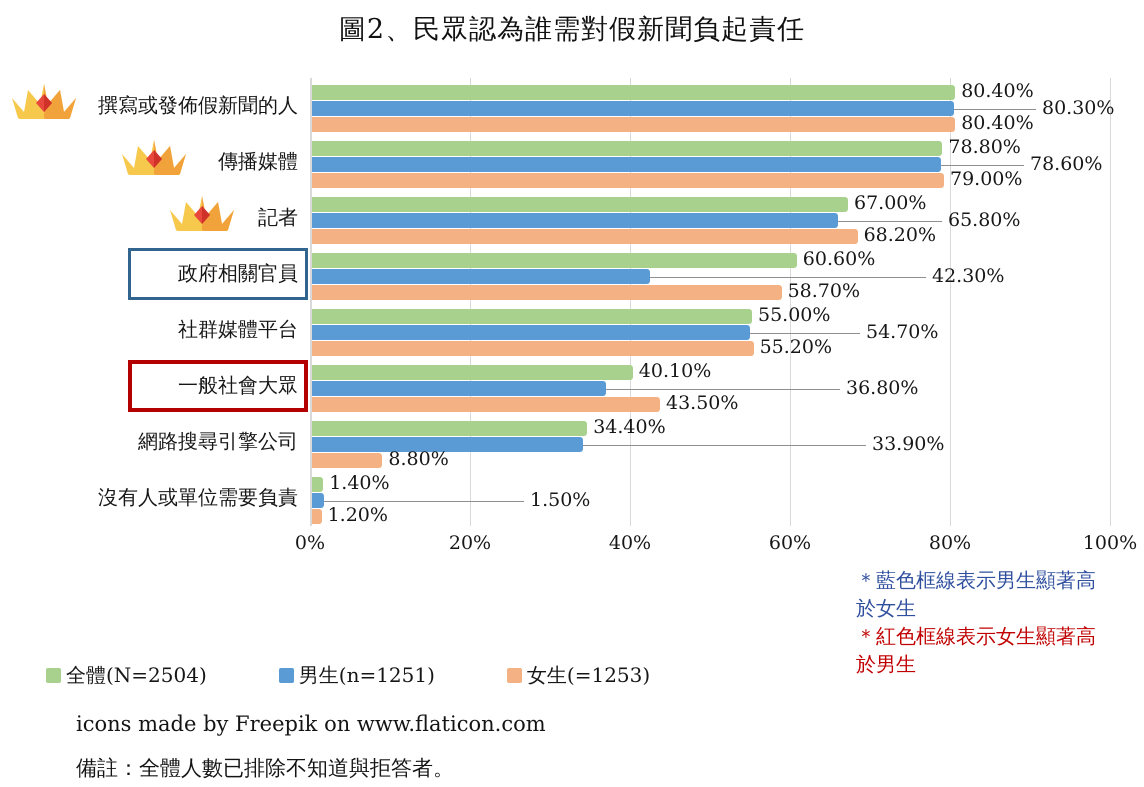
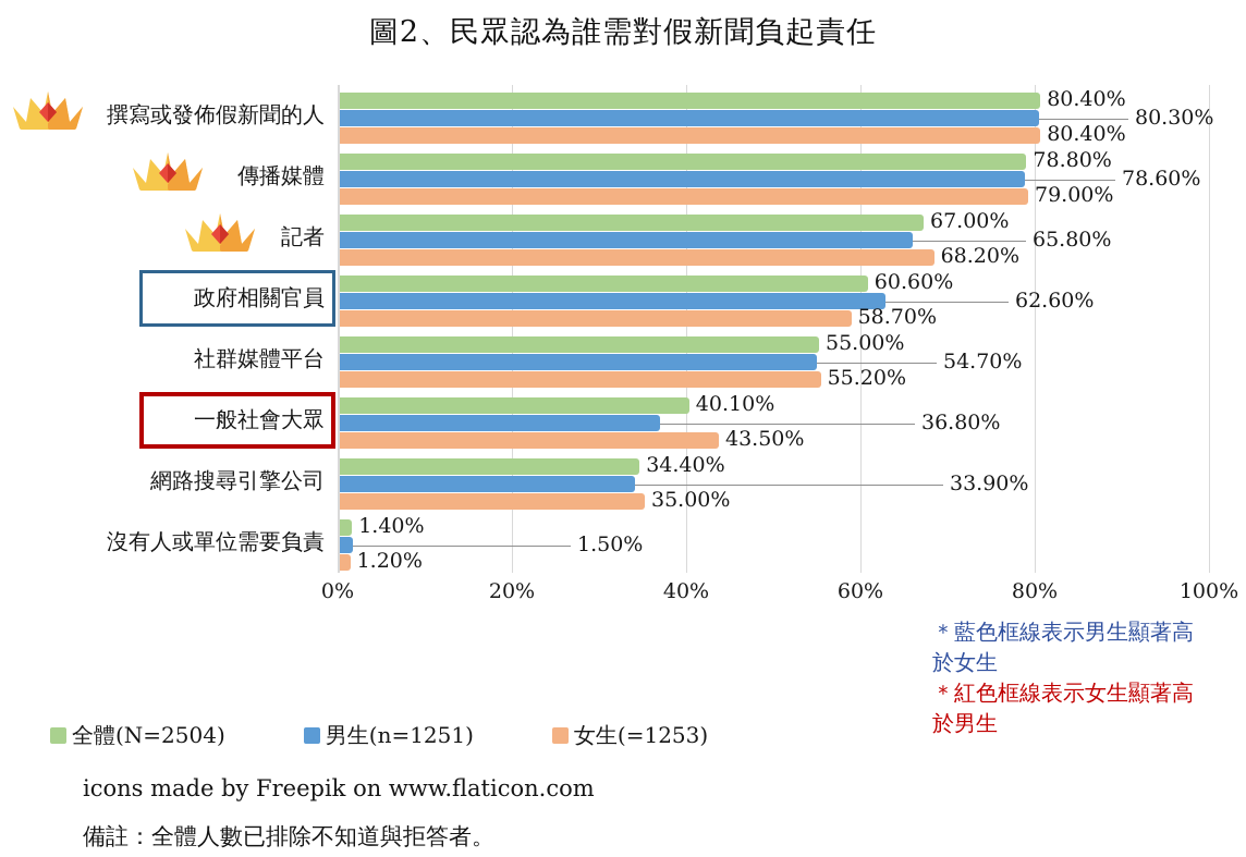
男生(n=1251)/政府相關官員: 42.30% -> 62.60%
女生(=1253)/網路搜尋引擎公司: 8.80% -> 35.00%
